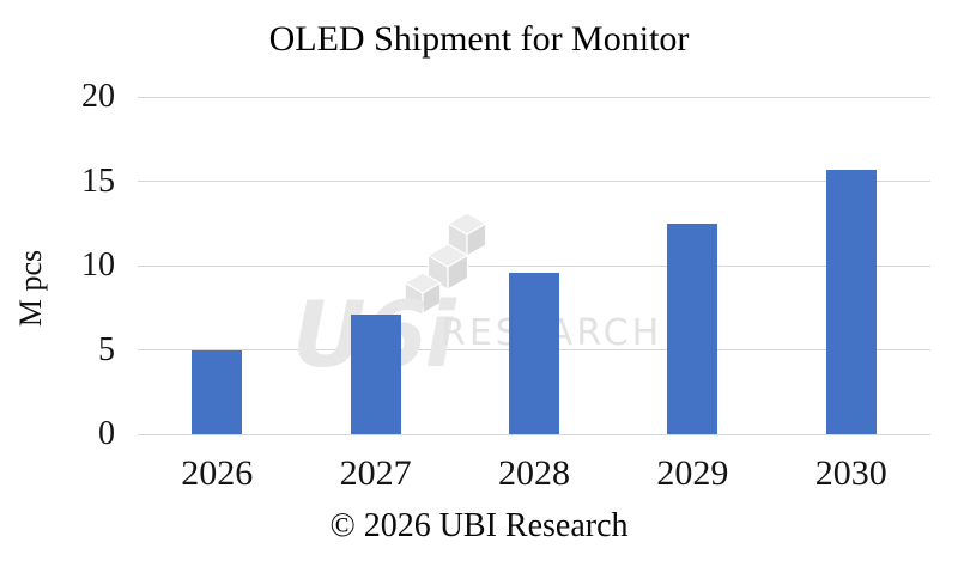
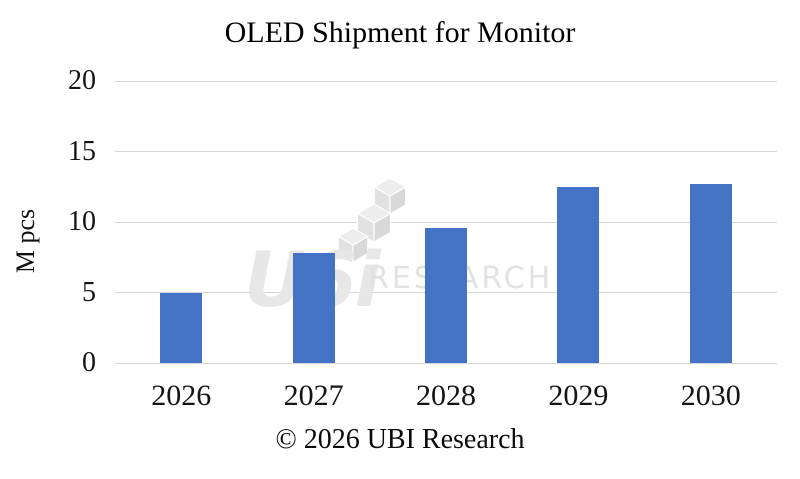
2027: 7.1 -> 7.8
2030: 15.7 -> 12.7
